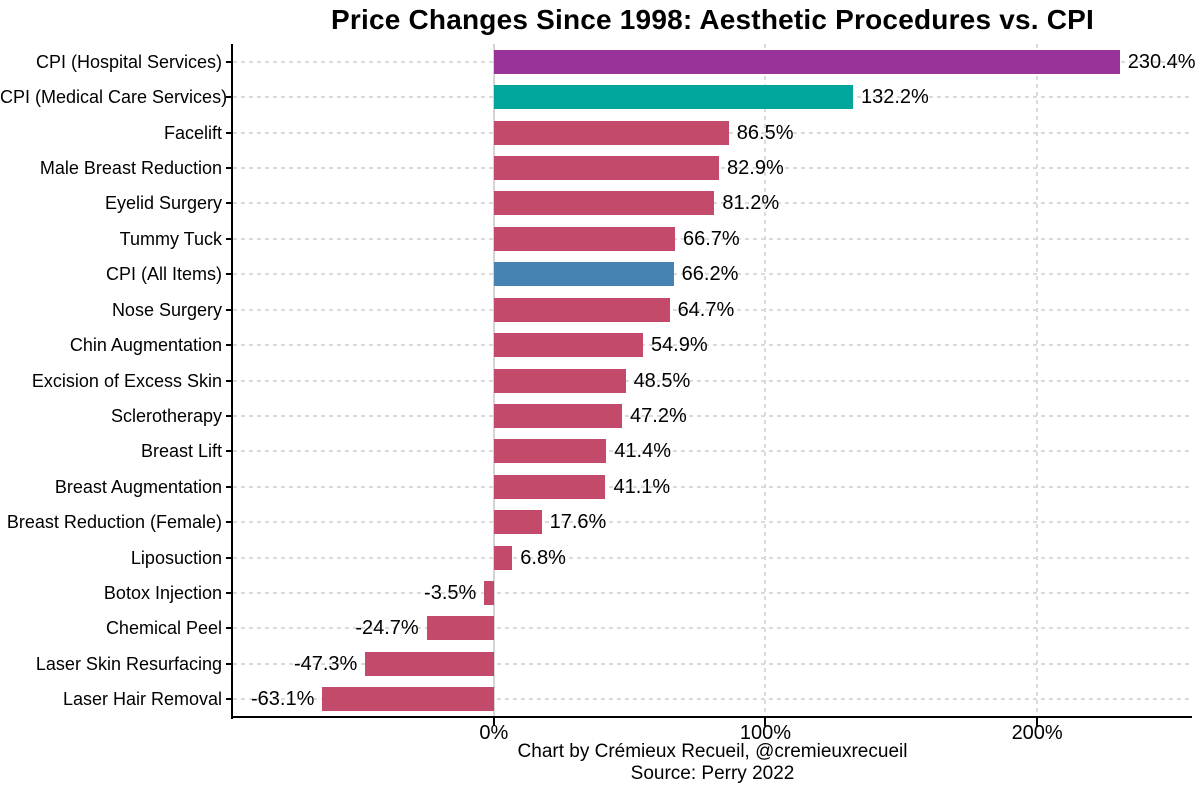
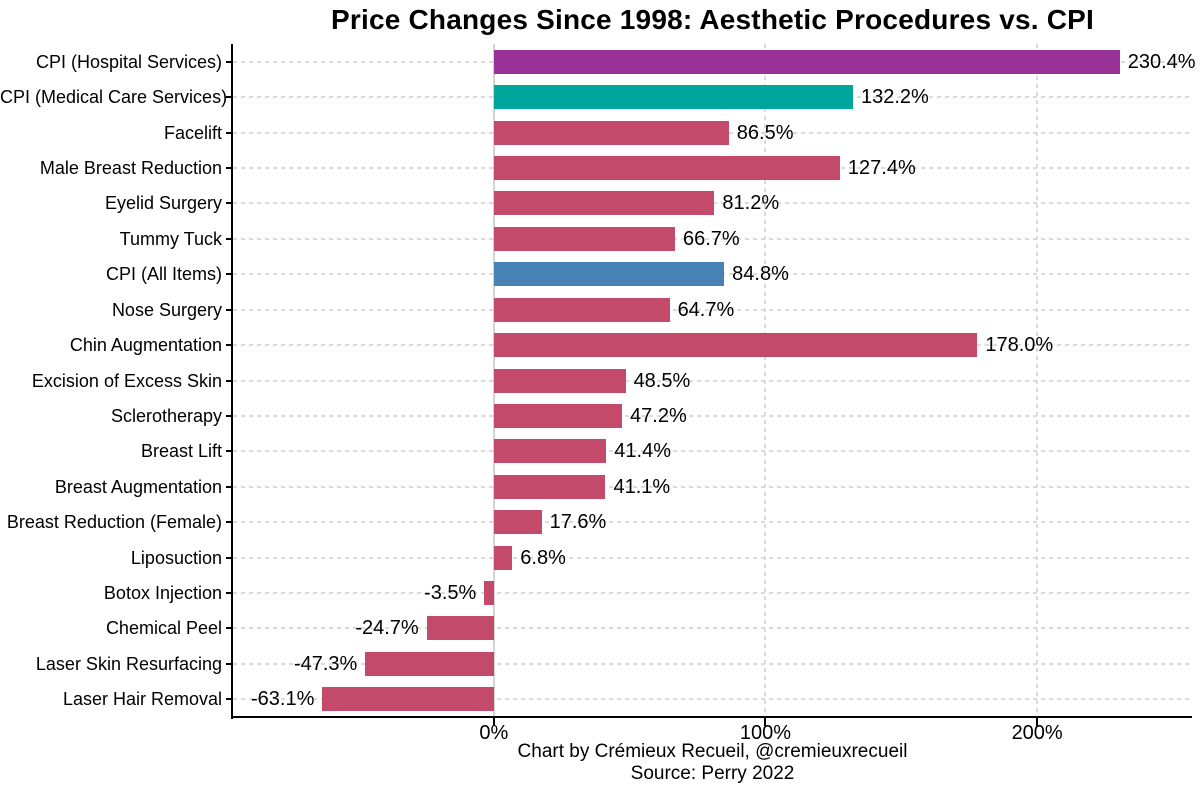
Male Breast Reduction: 82.9% -> 127.4%
CPI (All Items): 66.2% -> 84.8%
Chin Augmentation: 54.9% -> 178.0%
